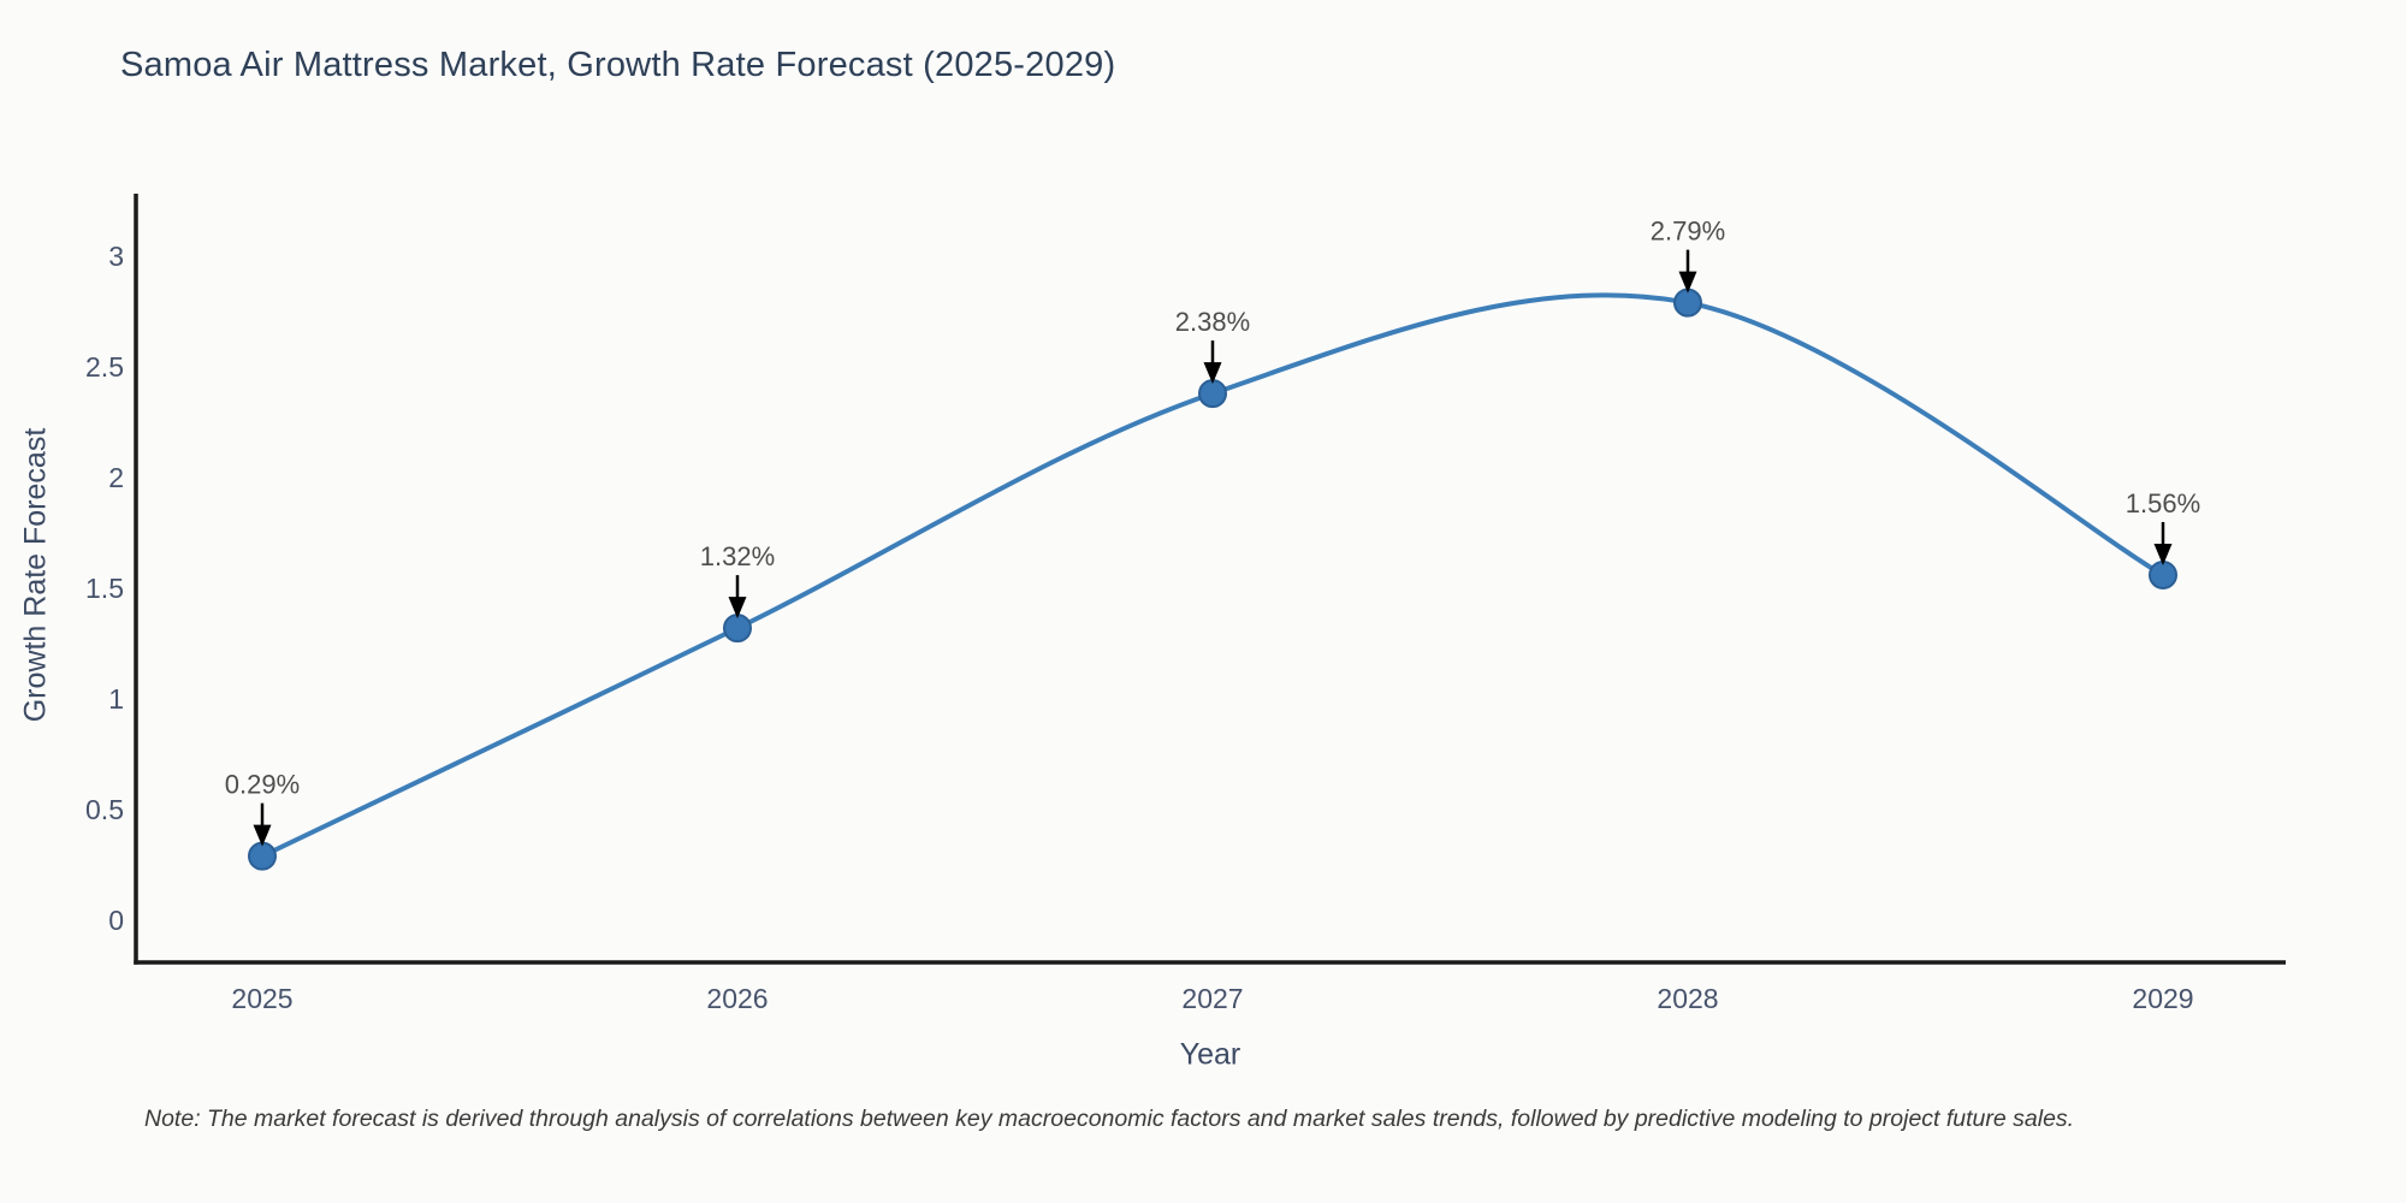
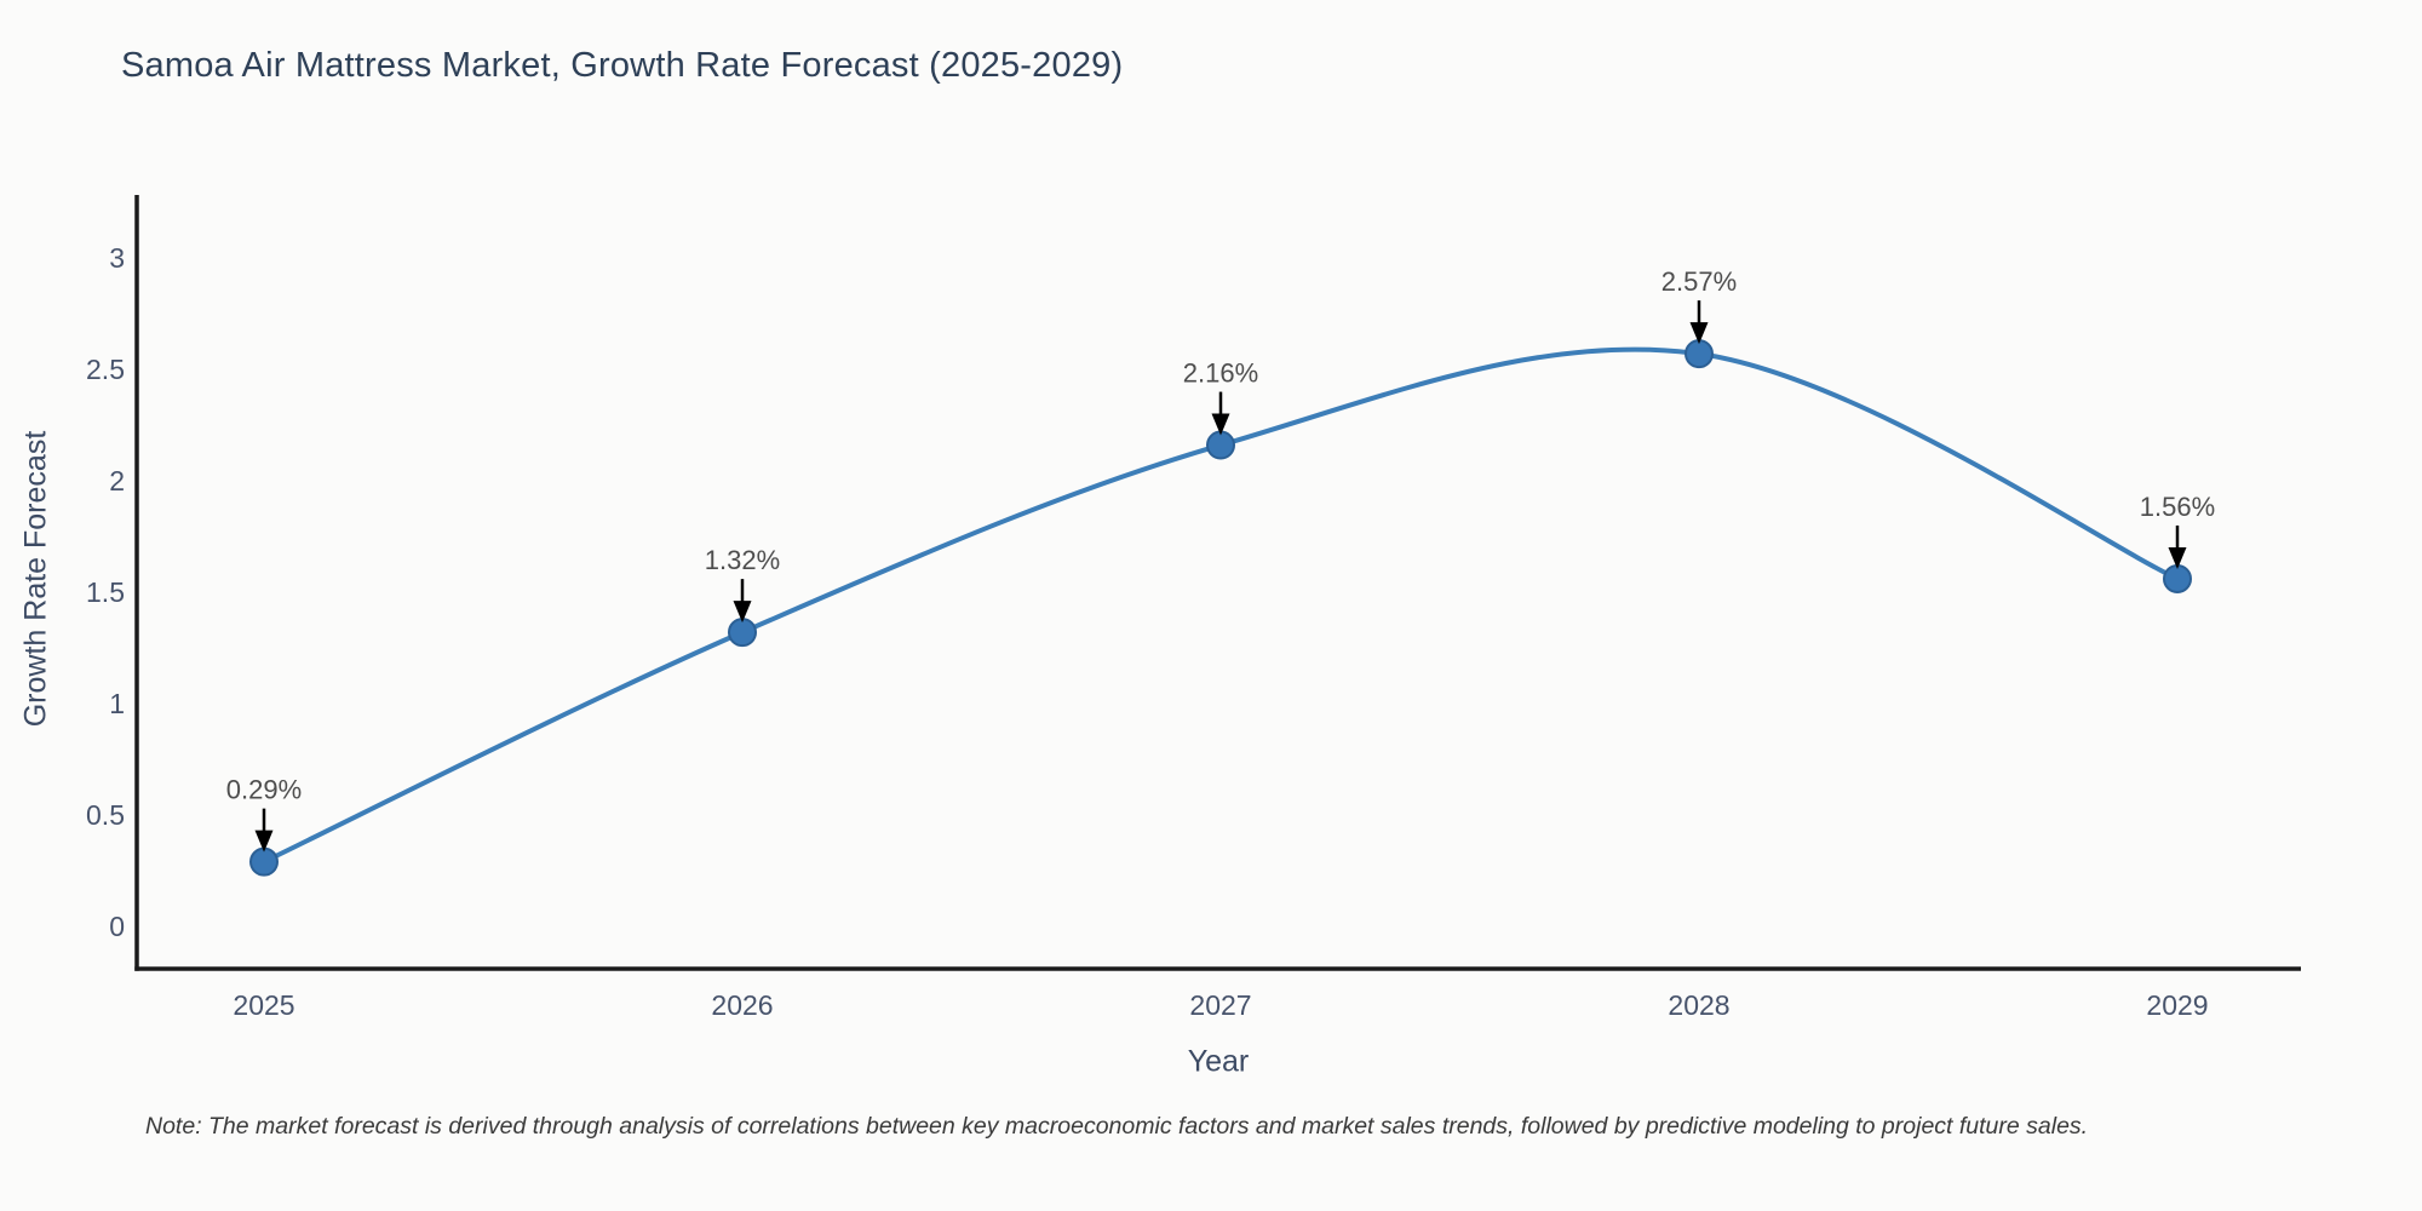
2027: 2.38% -> 2.16%
2028: 2.79% -> 2.57%
